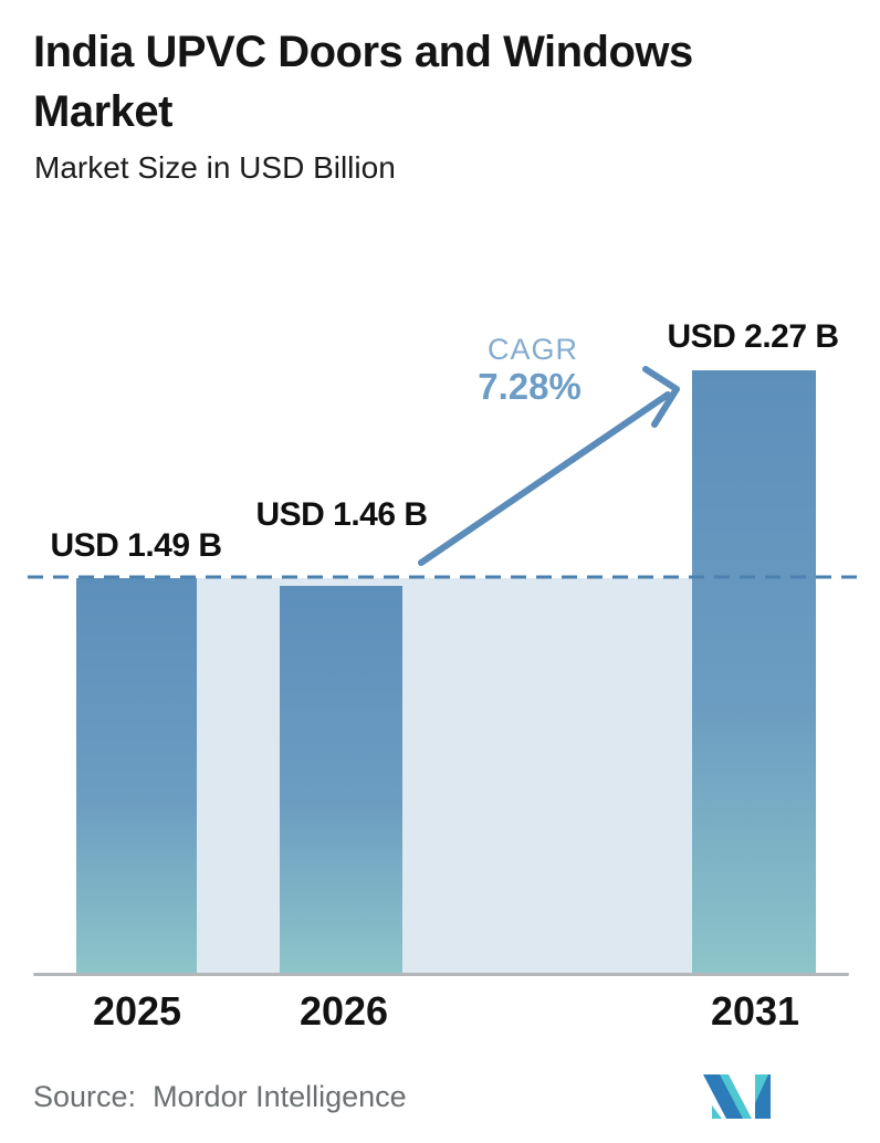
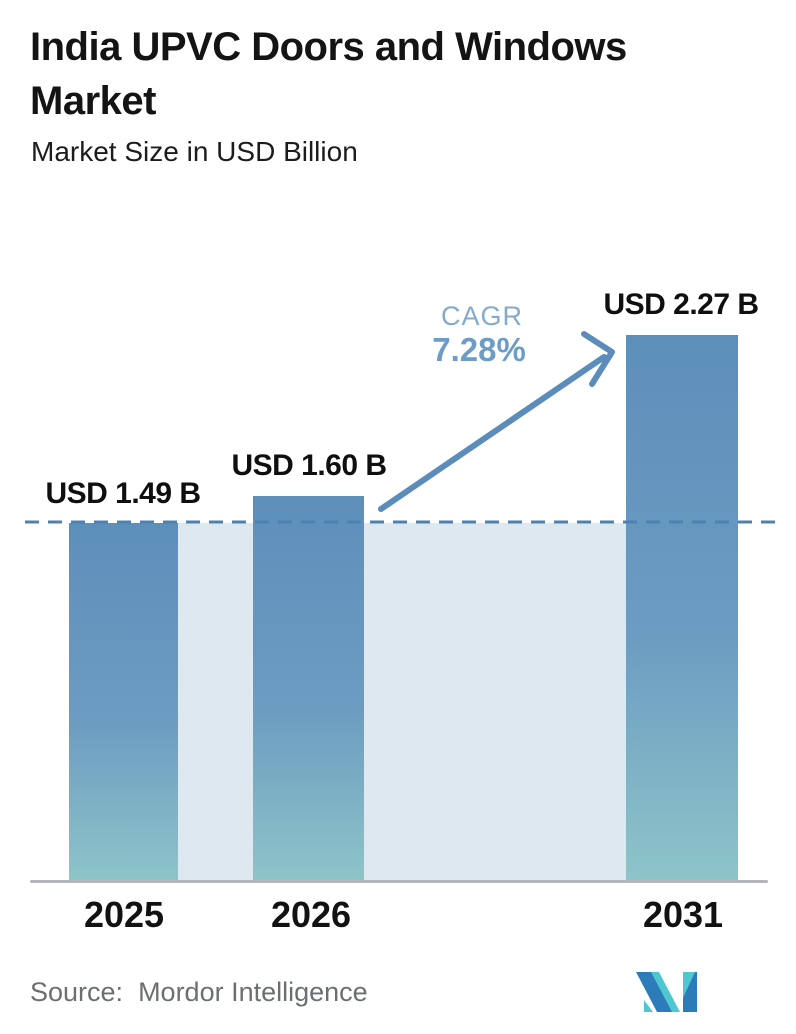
2026: 1.46 -> 1.60
